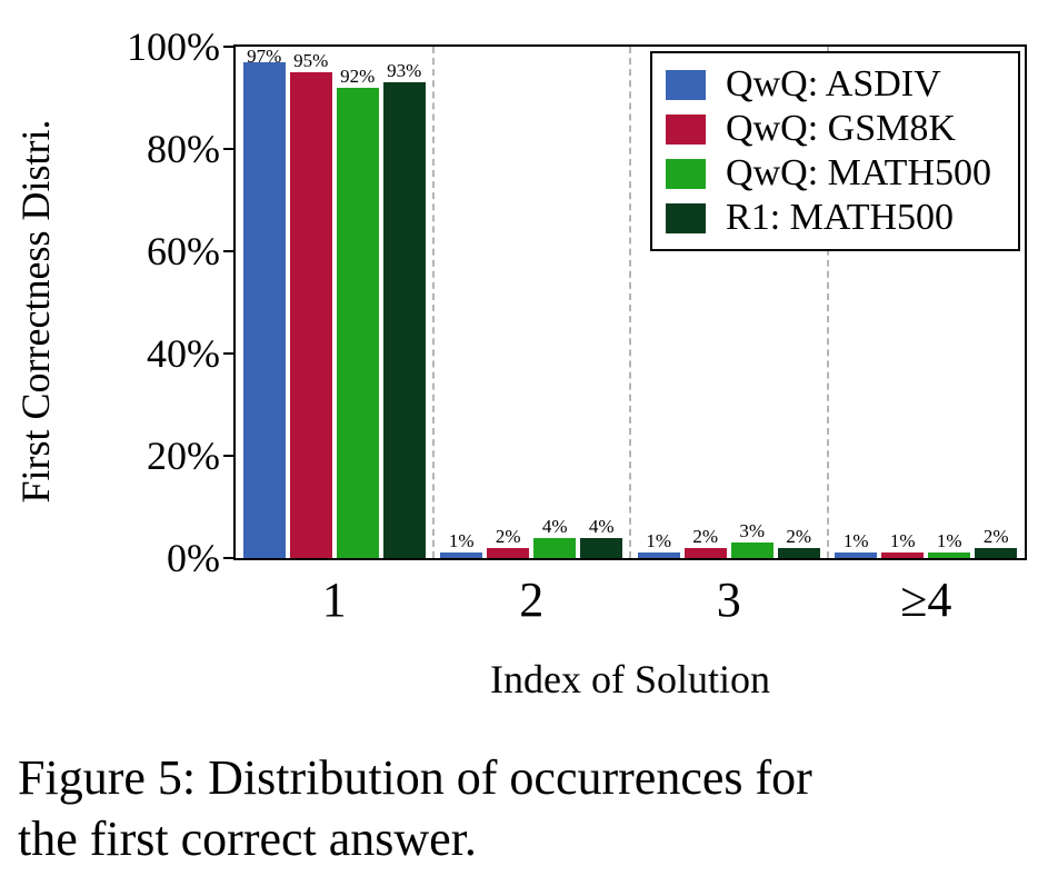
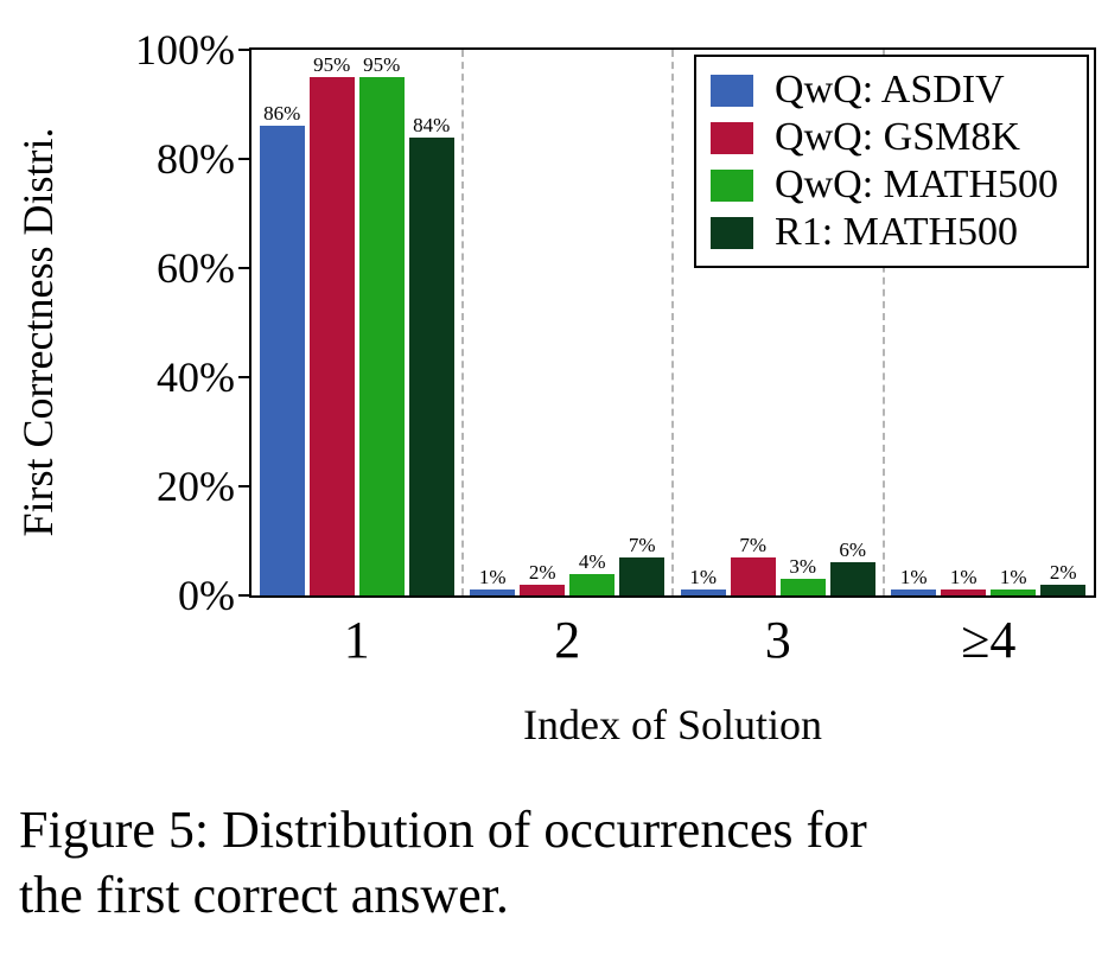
QwQ: ASDIV/1: 97% -> 86%
QwQ: MATH500/1: 92% -> 95%
R1: MATH500/1: 93% -> 84%
R1: MATH500/2: 4% -> 7%
QwQ: GSM8K/3: 2% -> 7%
R1: MATH500/3: 2% -> 6%
